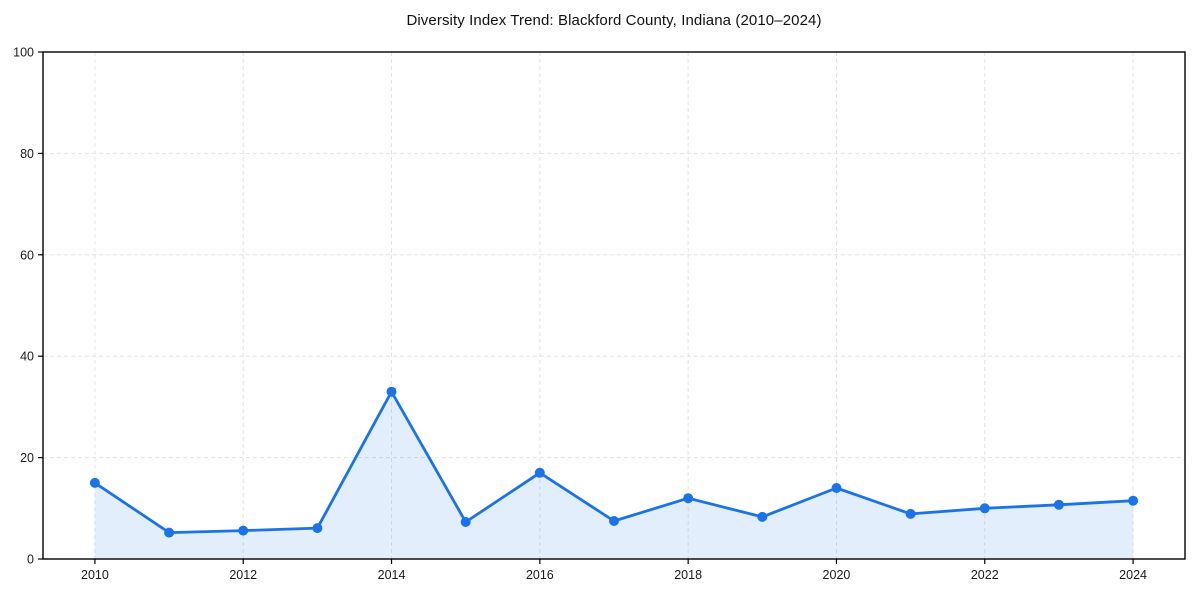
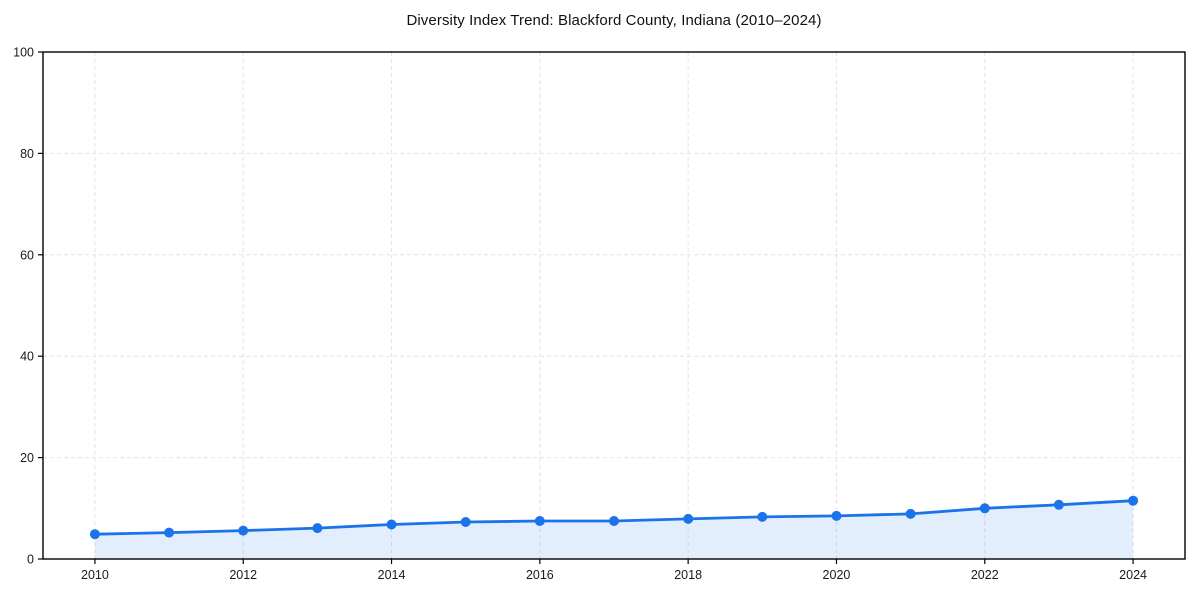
2010: 15 -> 5
2014: 33 -> 7
2016: 17 -> 8
2018: 12 -> 8
2020: 14 -> 8
